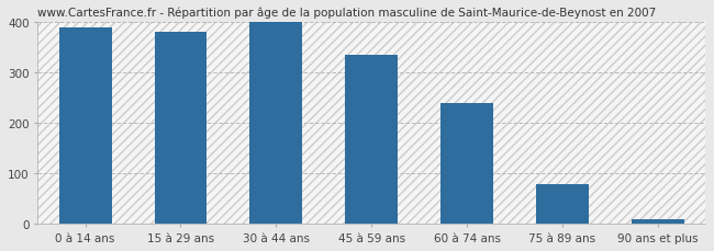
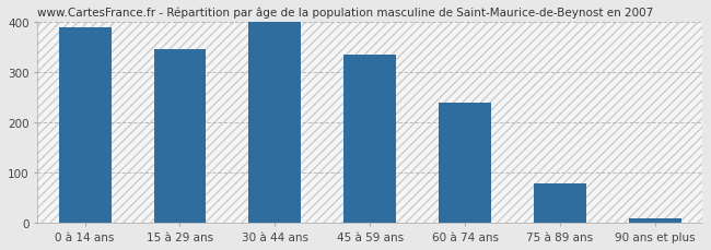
15 à 29 ans: 380 -> 345
